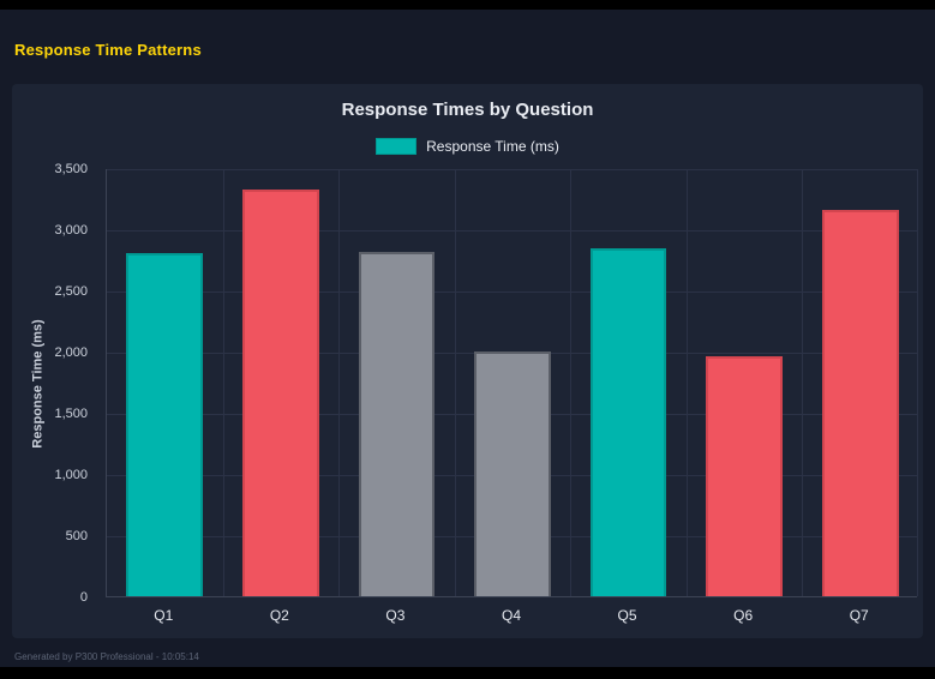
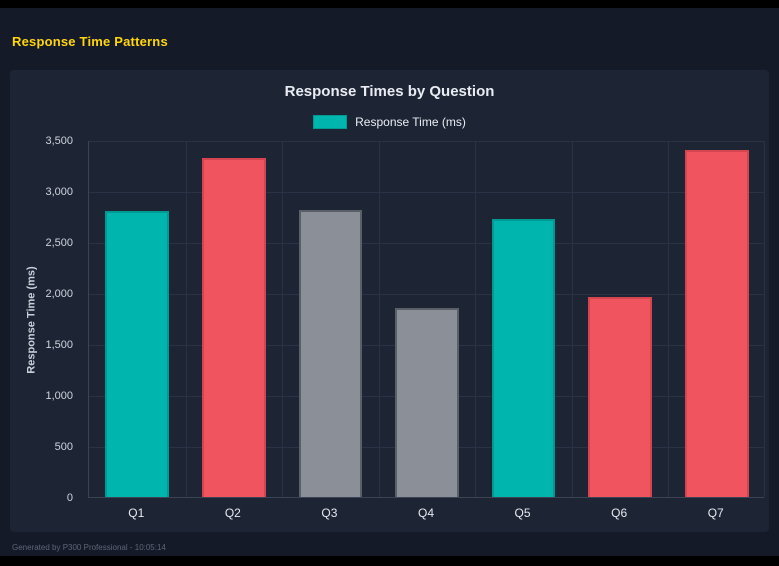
Q4: 2000 -> 1850
Q5: 2840 -> 2730
Q7: 3160 -> 3400
